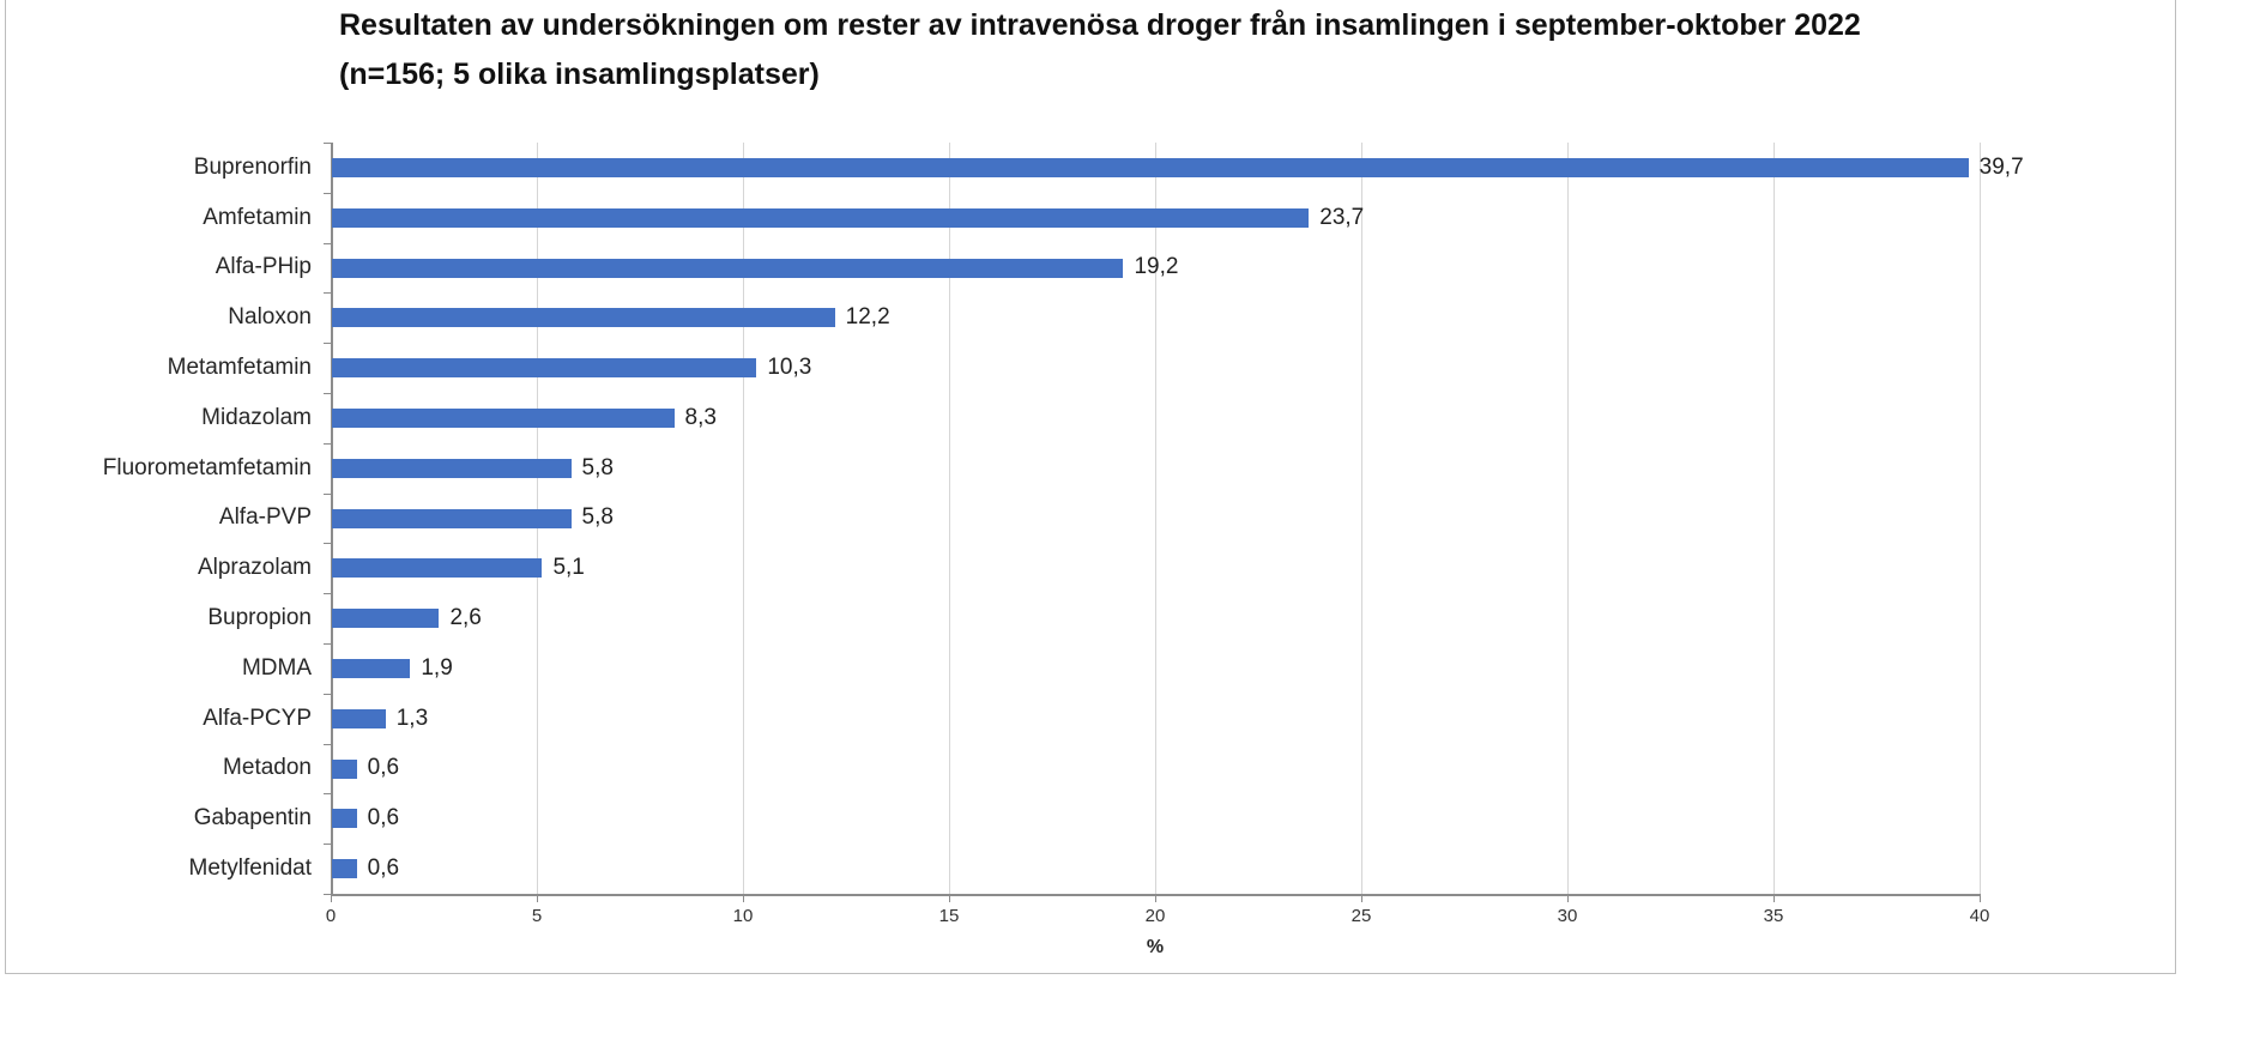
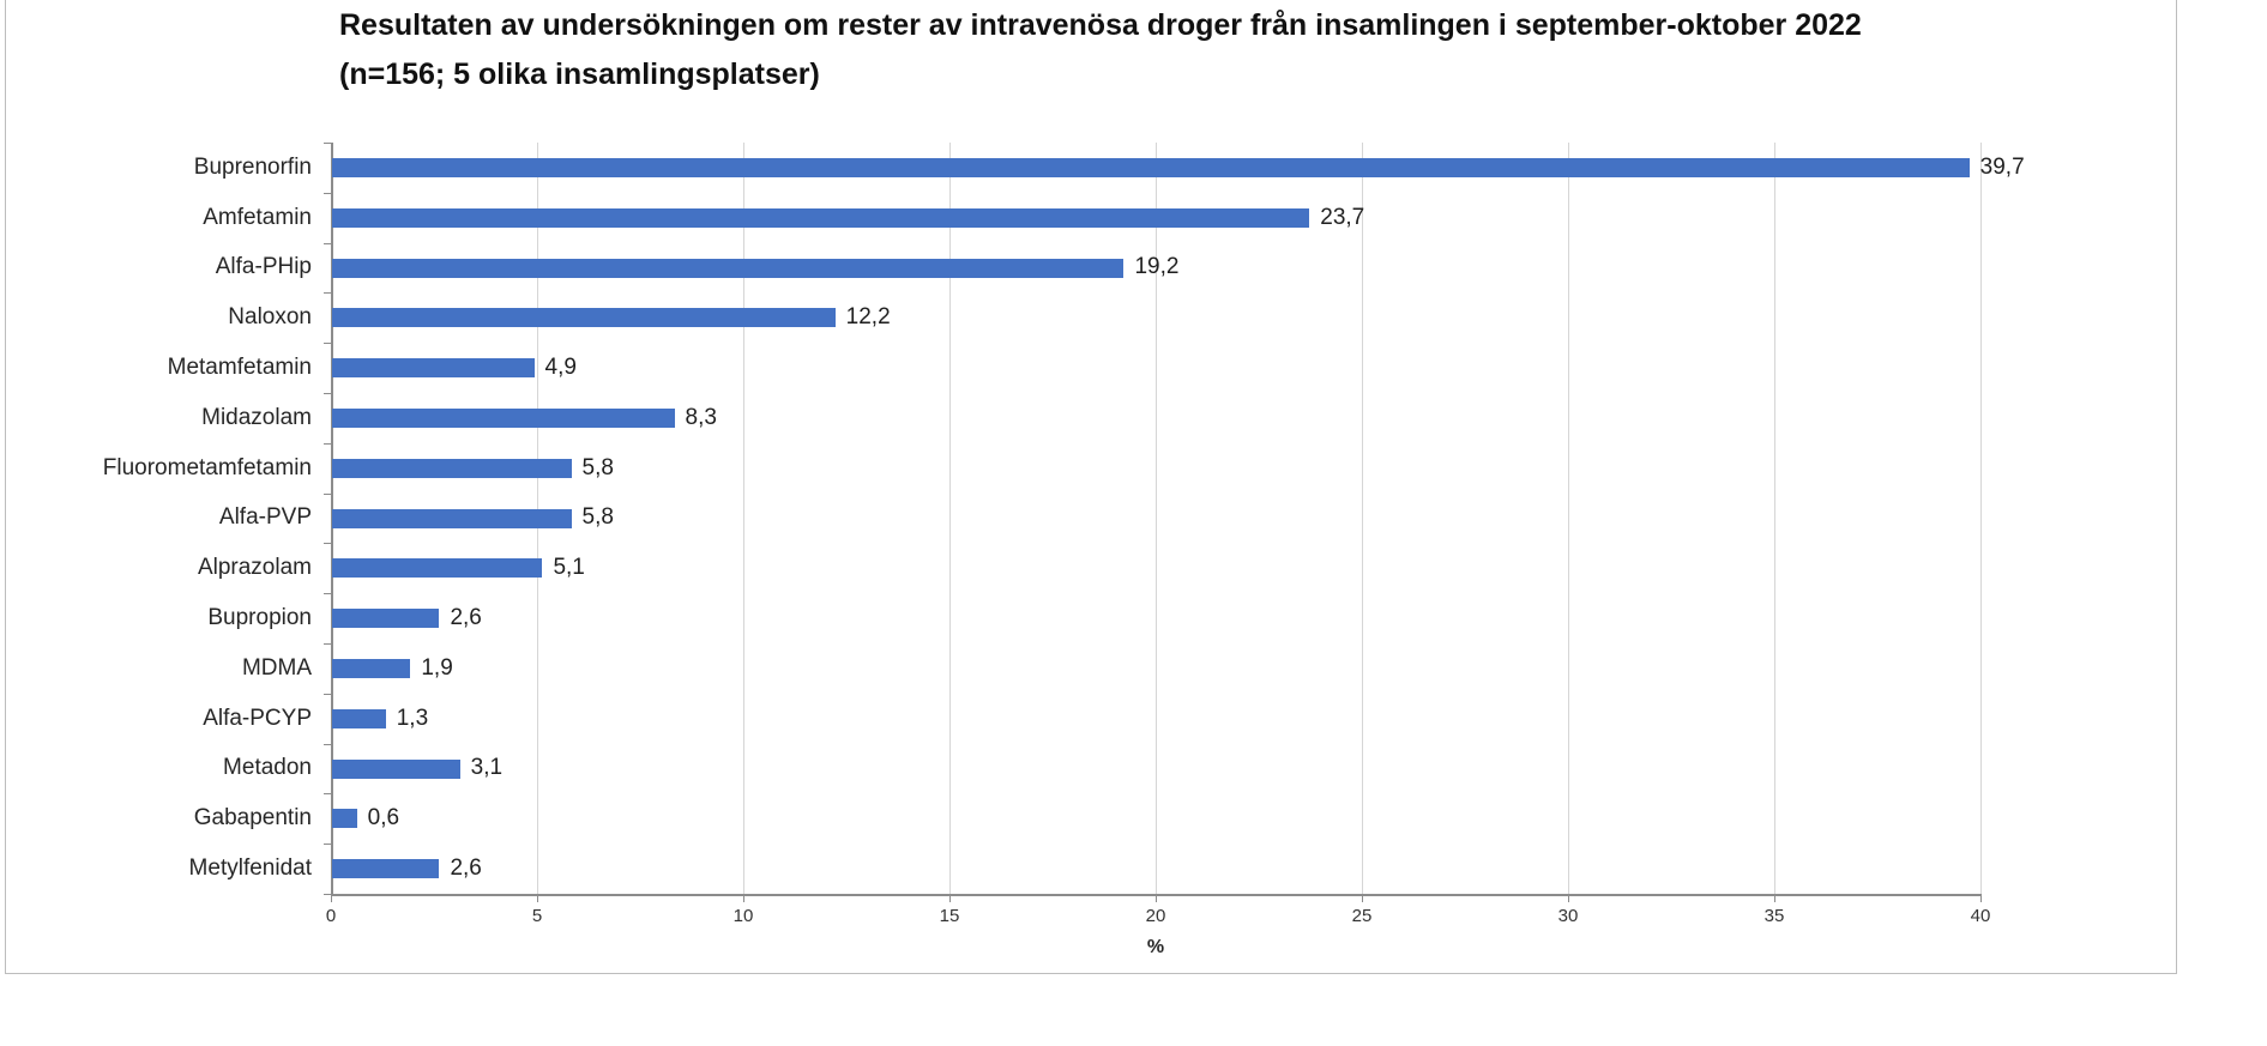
Metamfetamin: 10,3 -> 4,9
Metadon: 0,6 -> 3,1
Metylfenidat: 0,6 -> 2,6
